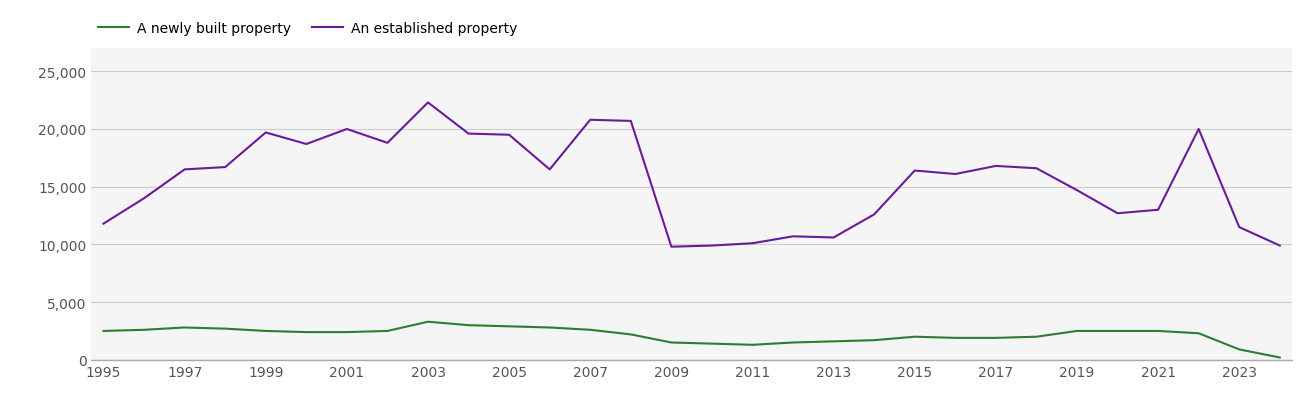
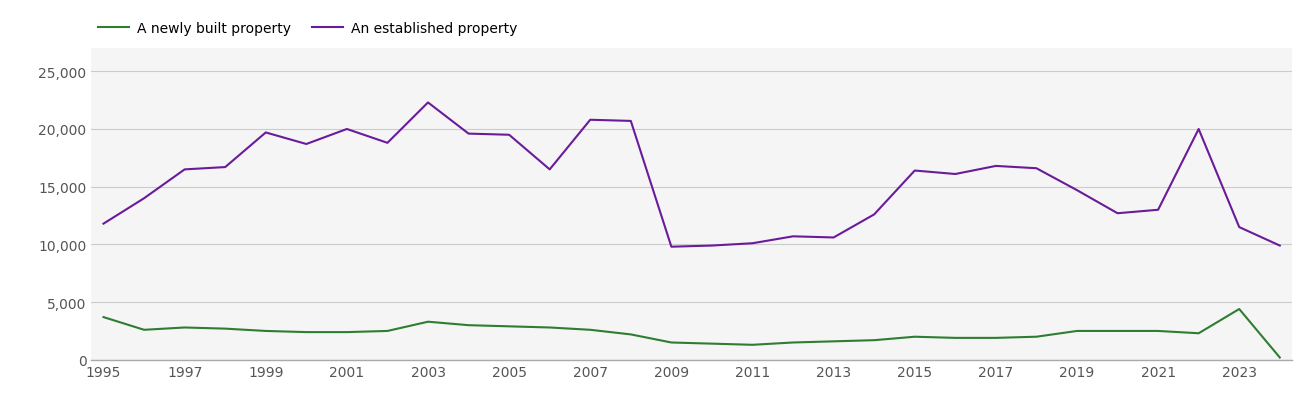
A newly built property/1995: 2,500 -> 3,700
A newly built property/2023: 900 -> 4,400
